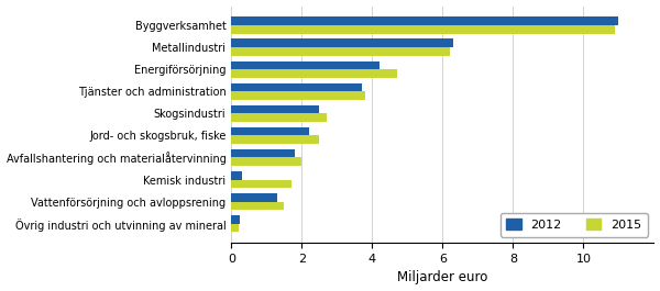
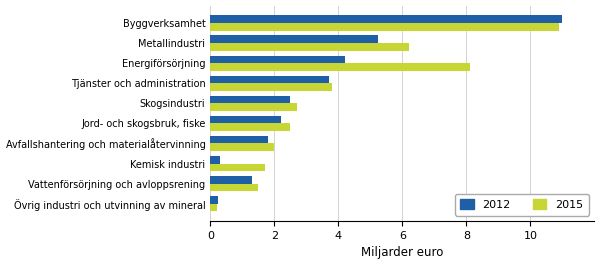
2012/Metallindustri: 6.30 -> 5.25
2015/Energiförsörjning: 4.7 -> 8.1
